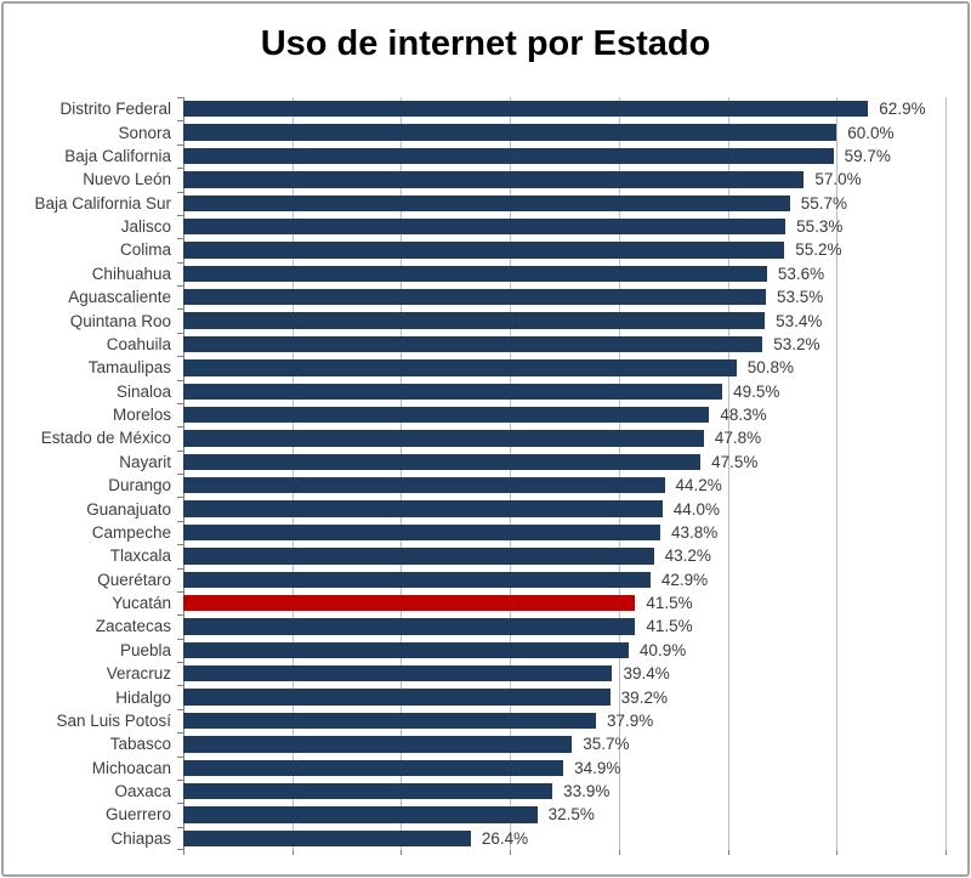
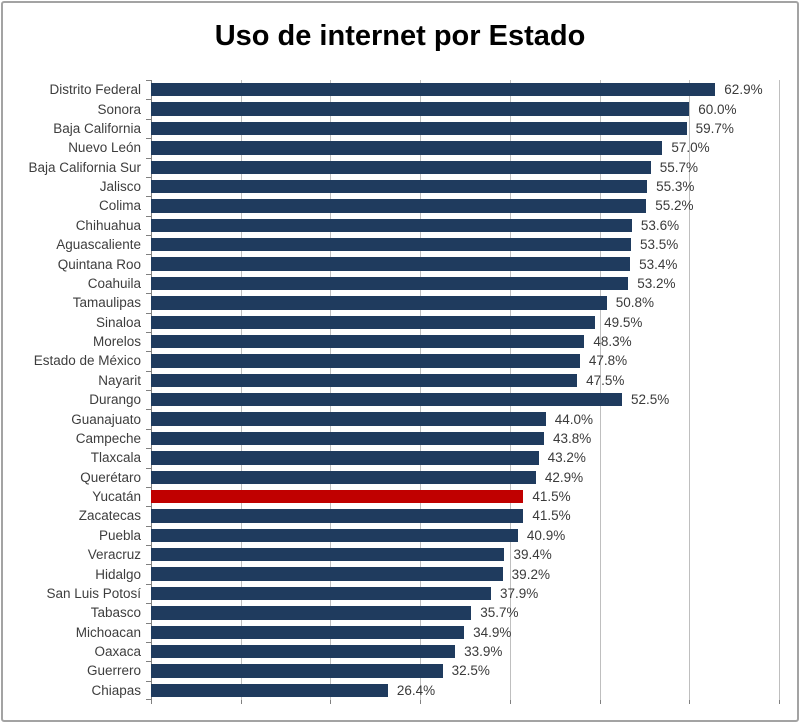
Durango: 44.2% -> 52.5%
